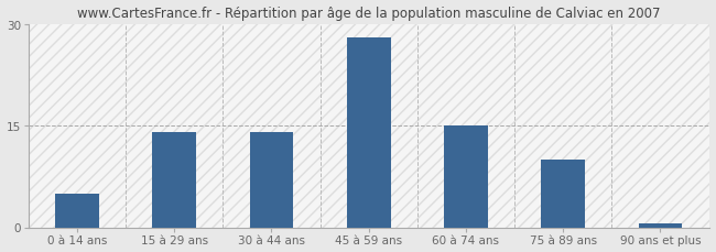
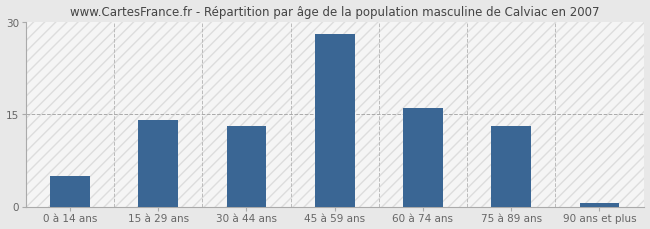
30 à 44 ans: 14.0 -> 13.0
60 à 74 ans: 15.0 -> 16.0
75 à 89 ans: 10.0 -> 13.0
